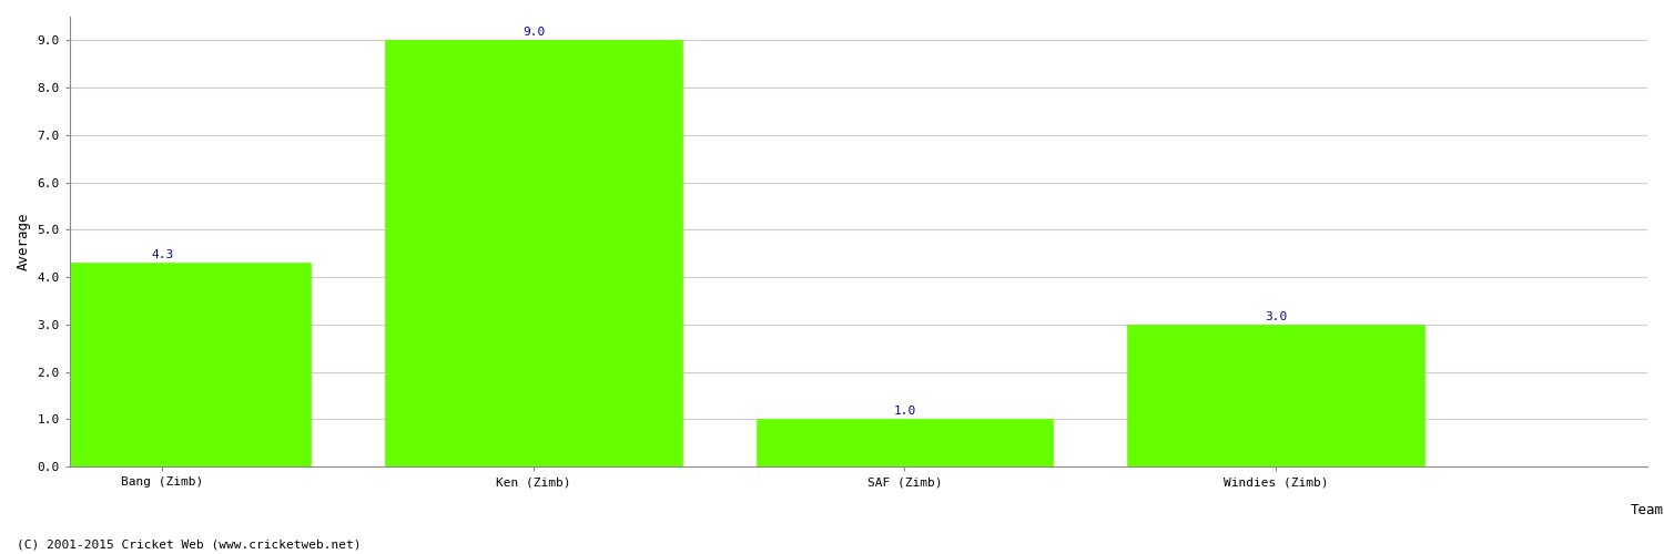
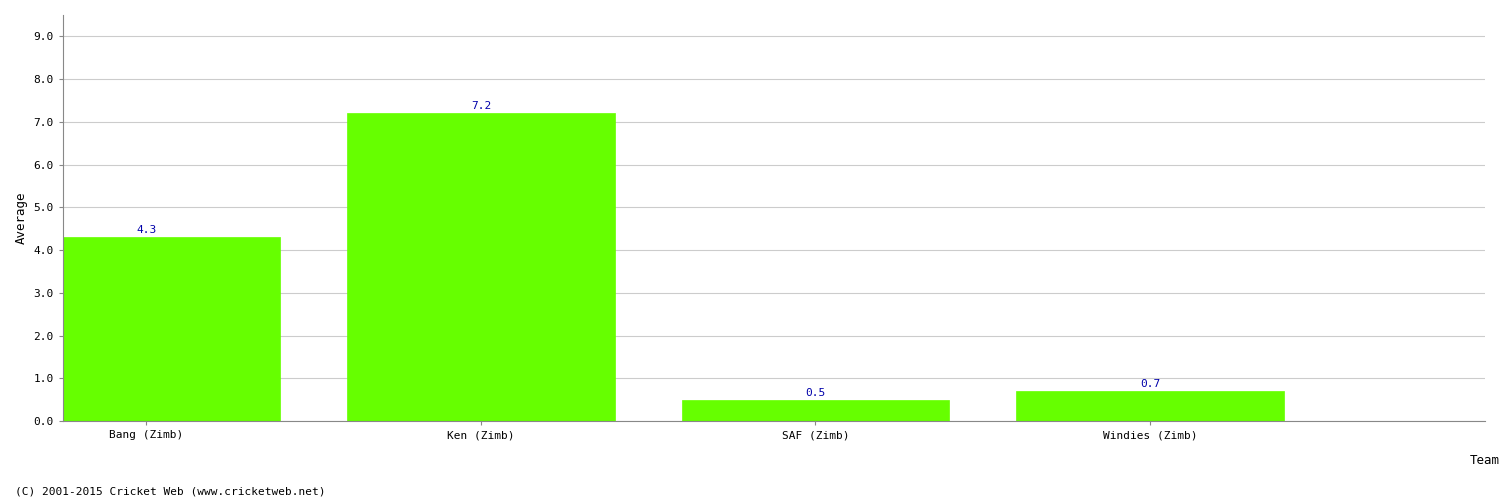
Ken (Zimb): 9.0 -> 7.2
SAF (Zimb): 1.0 -> 0.5
Windies (Zimb): 3.0 -> 0.7
